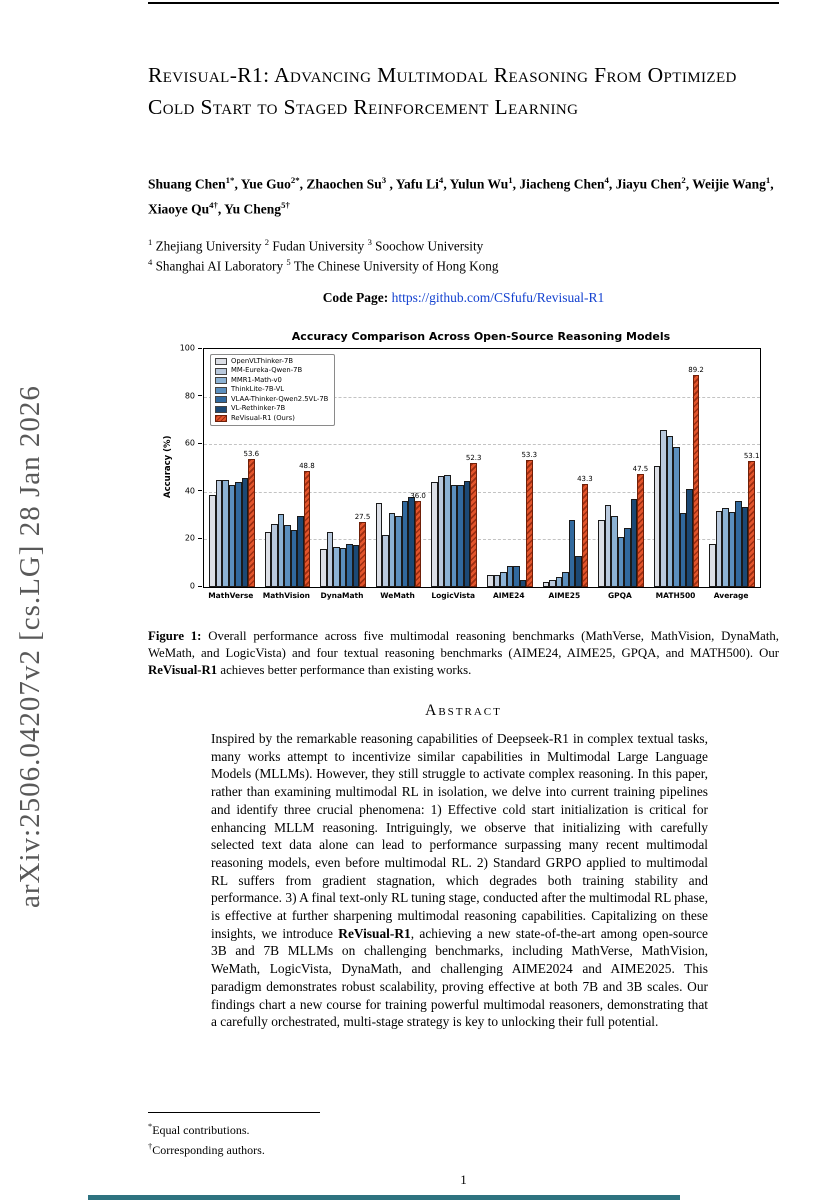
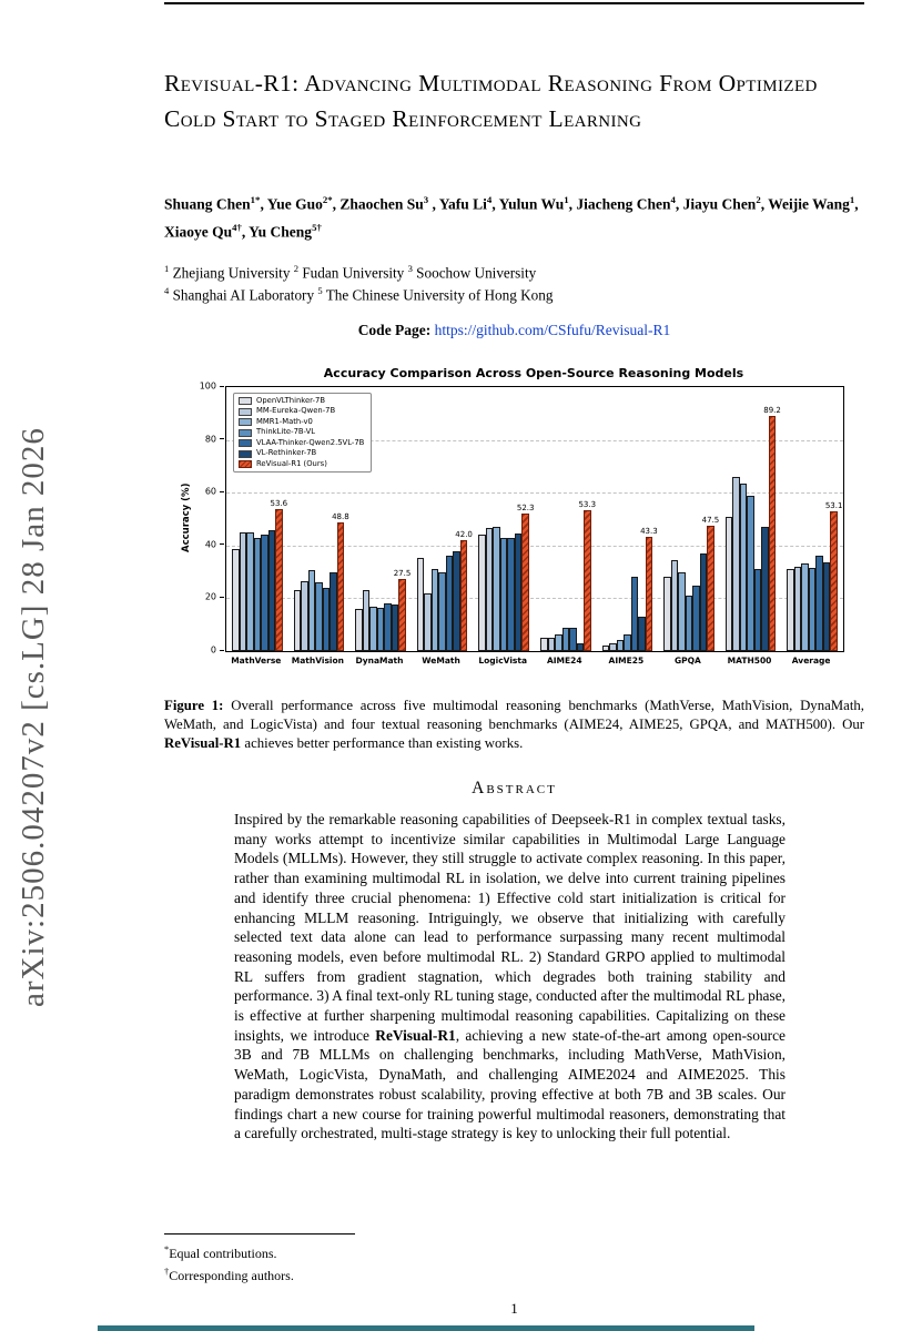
ReVisual-R1 (Ours)/WeMath: 36.0 -> 42.0
VL-Rethinker-7B/MATH500: 41 -> 47
OpenVLThinker-7B/Average: 18 -> 31
